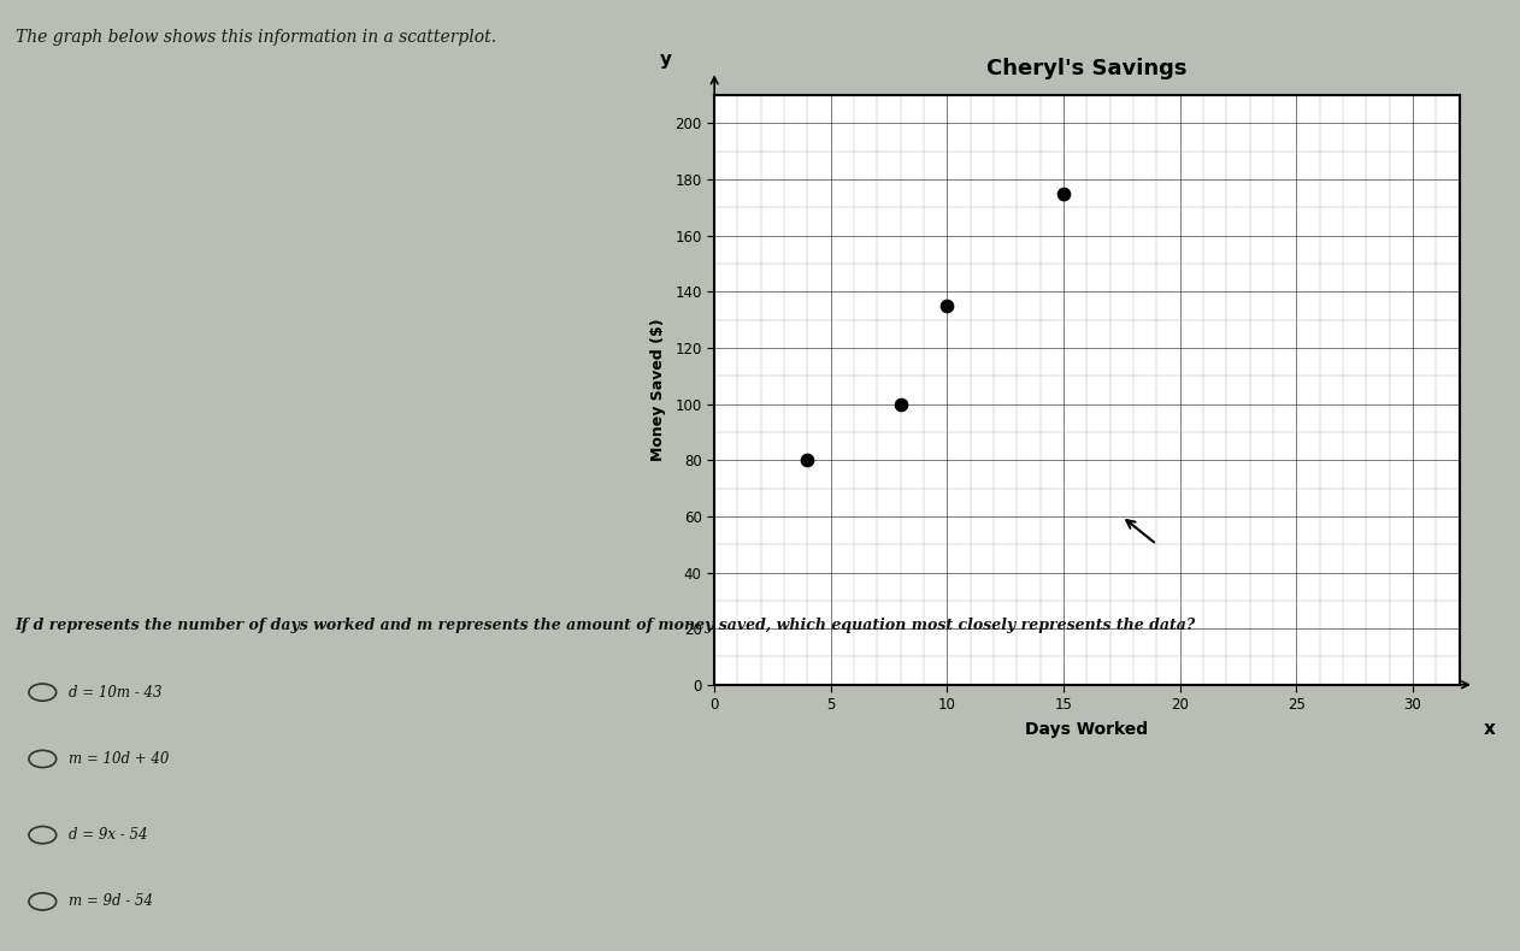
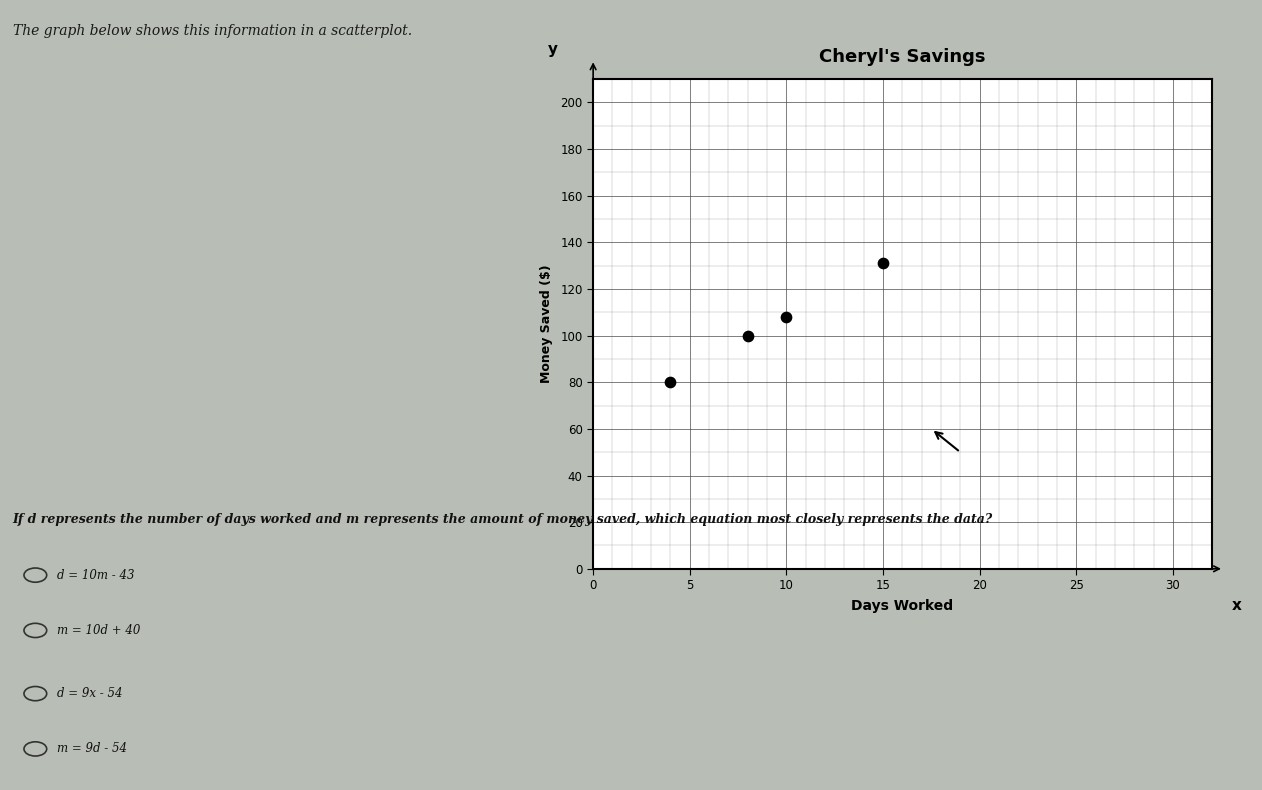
10: 135 -> 108
15: 175 -> 131
